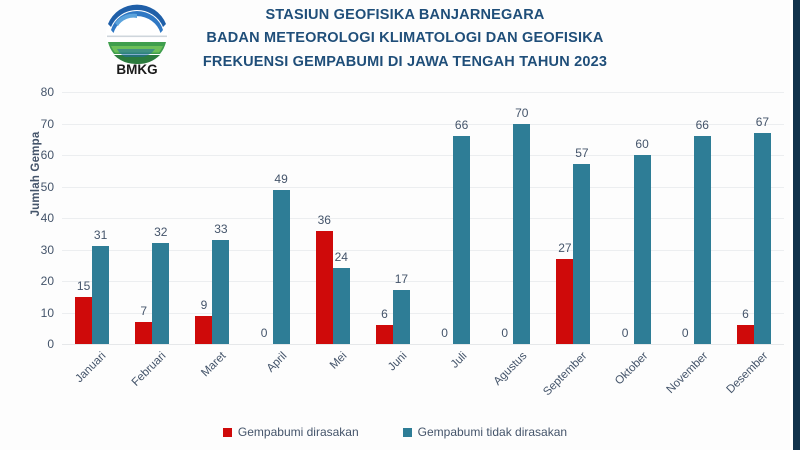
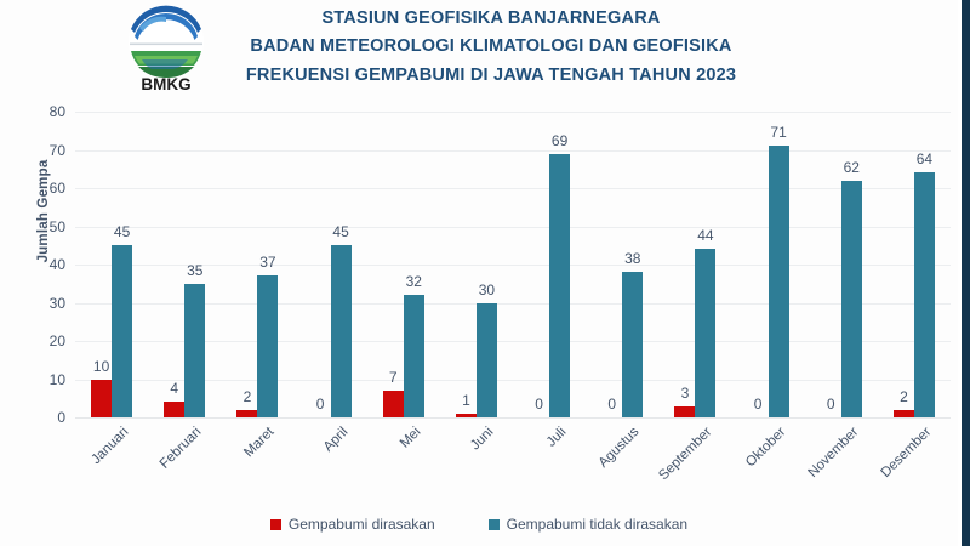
Gempabumi dirasakan/Januari: 15 -> 10
Gempabumi tidak dirasakan/Januari: 31 -> 45
Gempabumi dirasakan/Februari: 7 -> 4
Gempabumi tidak dirasakan/Februari: 32 -> 35
Gempabumi dirasakan/Maret: 9 -> 2
Gempabumi tidak dirasakan/Maret: 33 -> 37
Gempabumi tidak dirasakan/April: 49 -> 45
Gempabumi dirasakan/Mei: 36 -> 7
Gempabumi tidak dirasakan/Mei: 24 -> 32
Gempabumi dirasakan/Juni: 6 -> 1
Gempabumi tidak dirasakan/Juni: 17 -> 30
Gempabumi tidak dirasakan/Juli: 66 -> 69
Gempabumi tidak dirasakan/Agustus: 70 -> 38
Gempabumi dirasakan/September: 27 -> 3
Gempabumi tidak dirasakan/September: 57 -> 44
Gempabumi tidak dirasakan/Oktober: 60 -> 71
Gempabumi tidak dirasakan/November: 66 -> 62
Gempabumi dirasakan/Desember: 6 -> 2
Gempabumi tidak dirasakan/Desember: 67 -> 64
